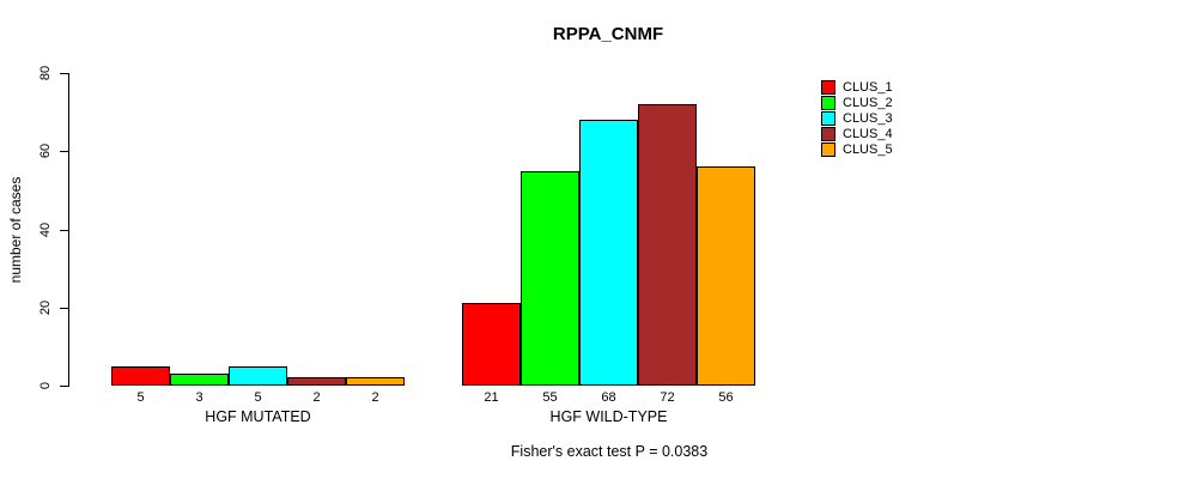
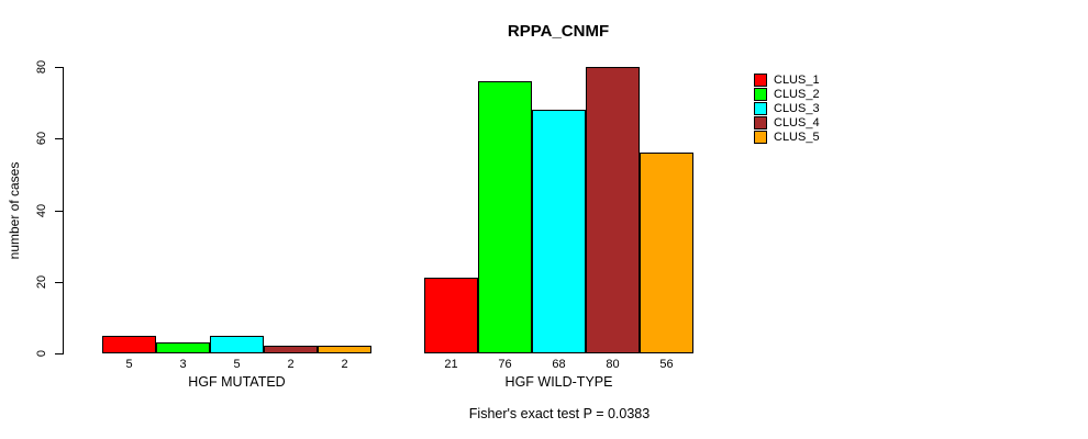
CLUS_2/HGF WILD-TYPE: 55 -> 76
CLUS_4/HGF WILD-TYPE: 72 -> 80
